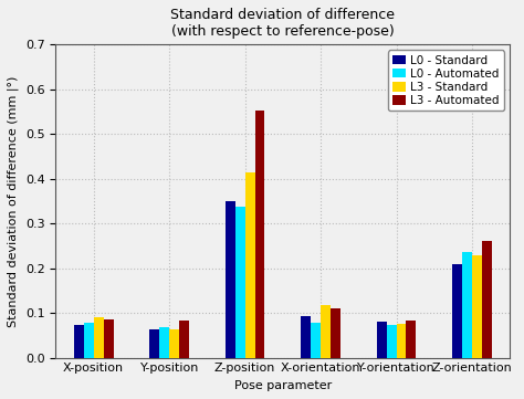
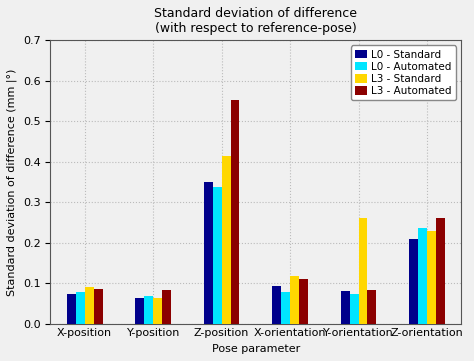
L3 - Standard/Y-orientation: 0.075 -> 0.260
